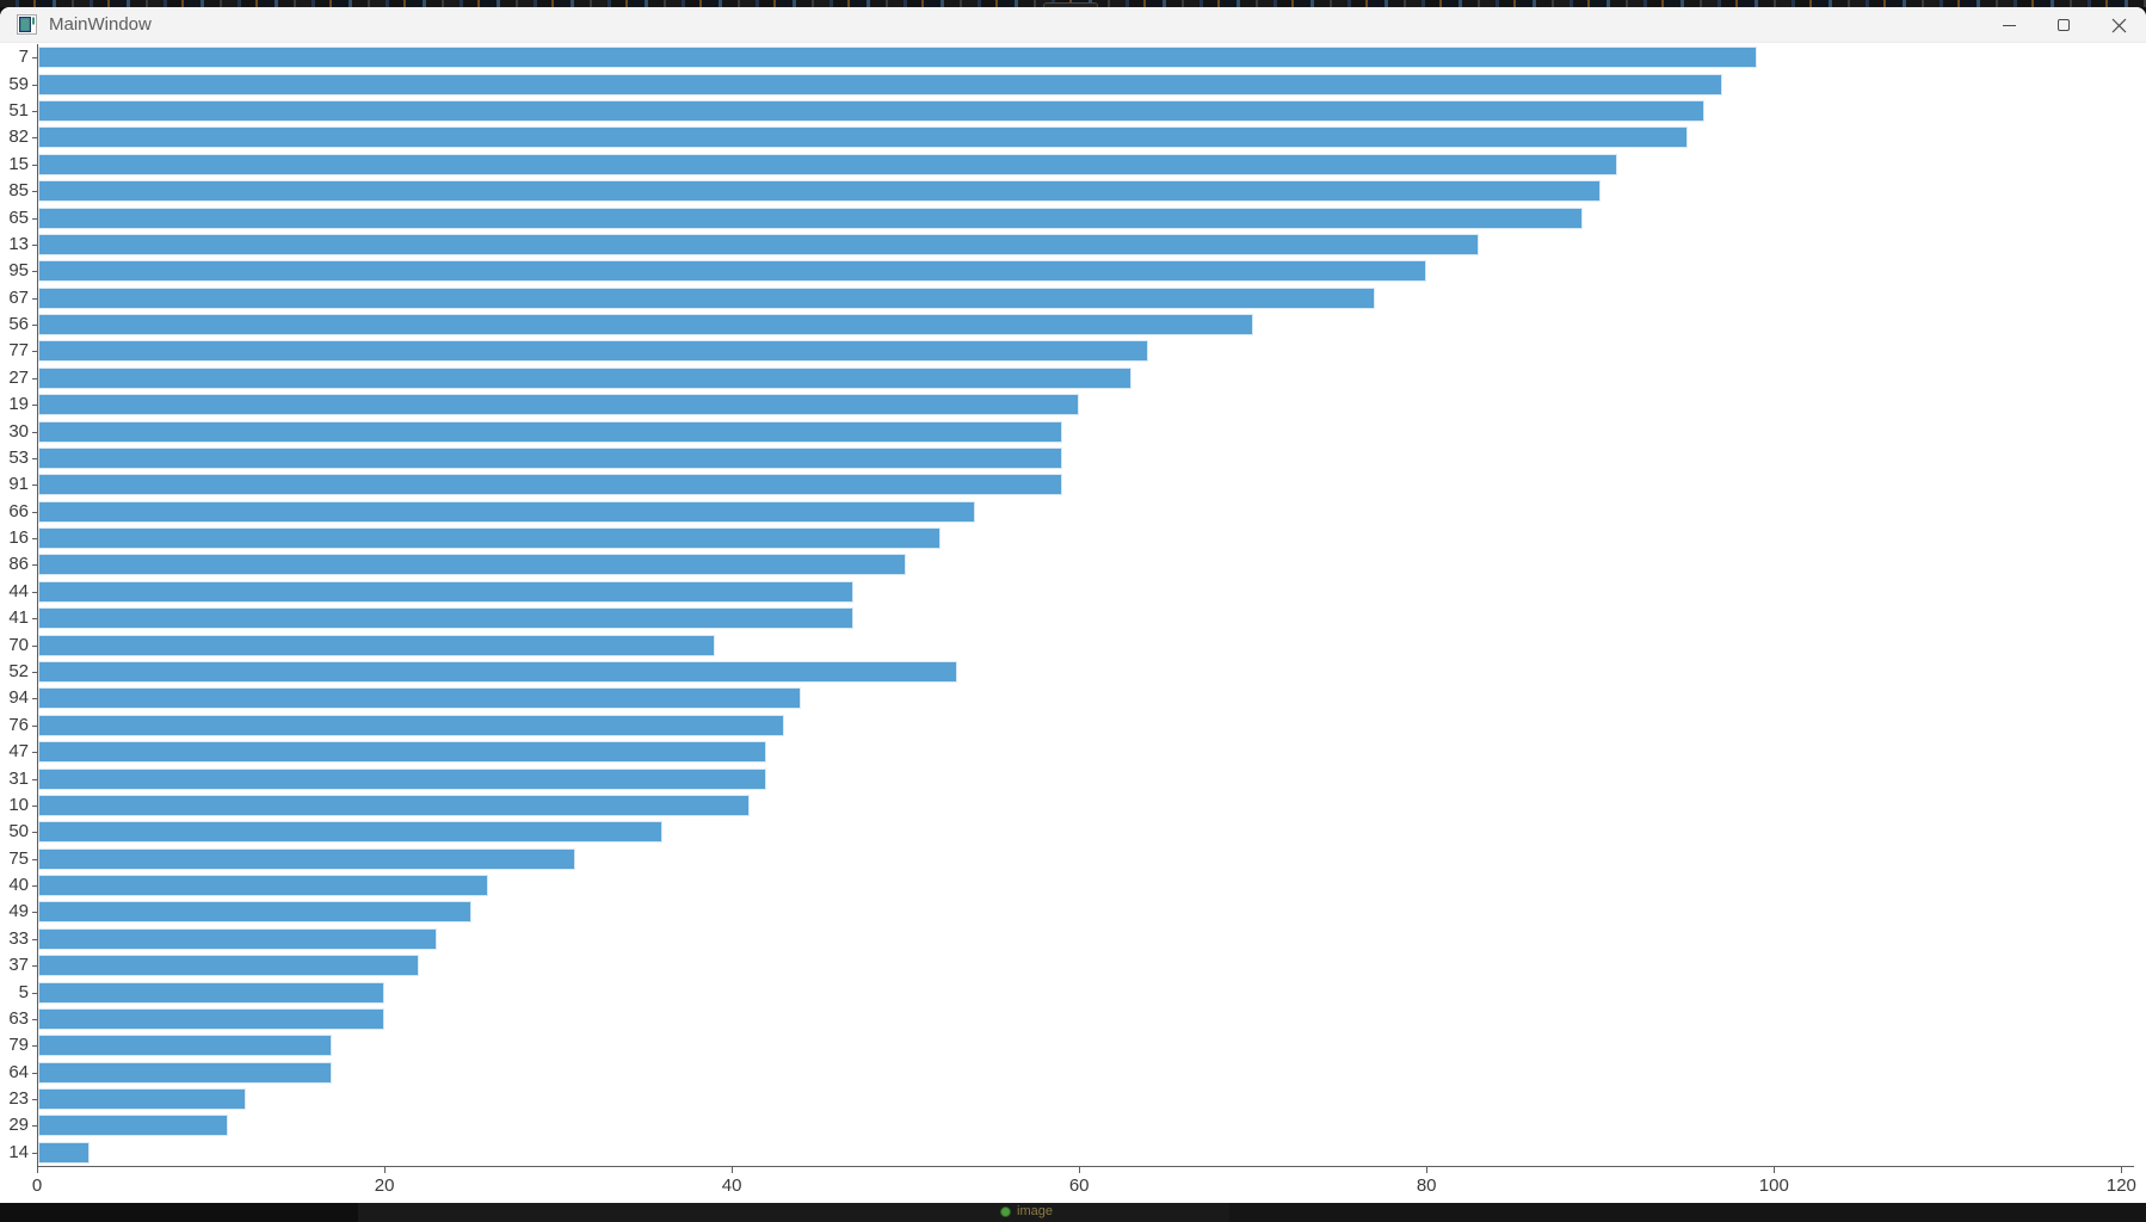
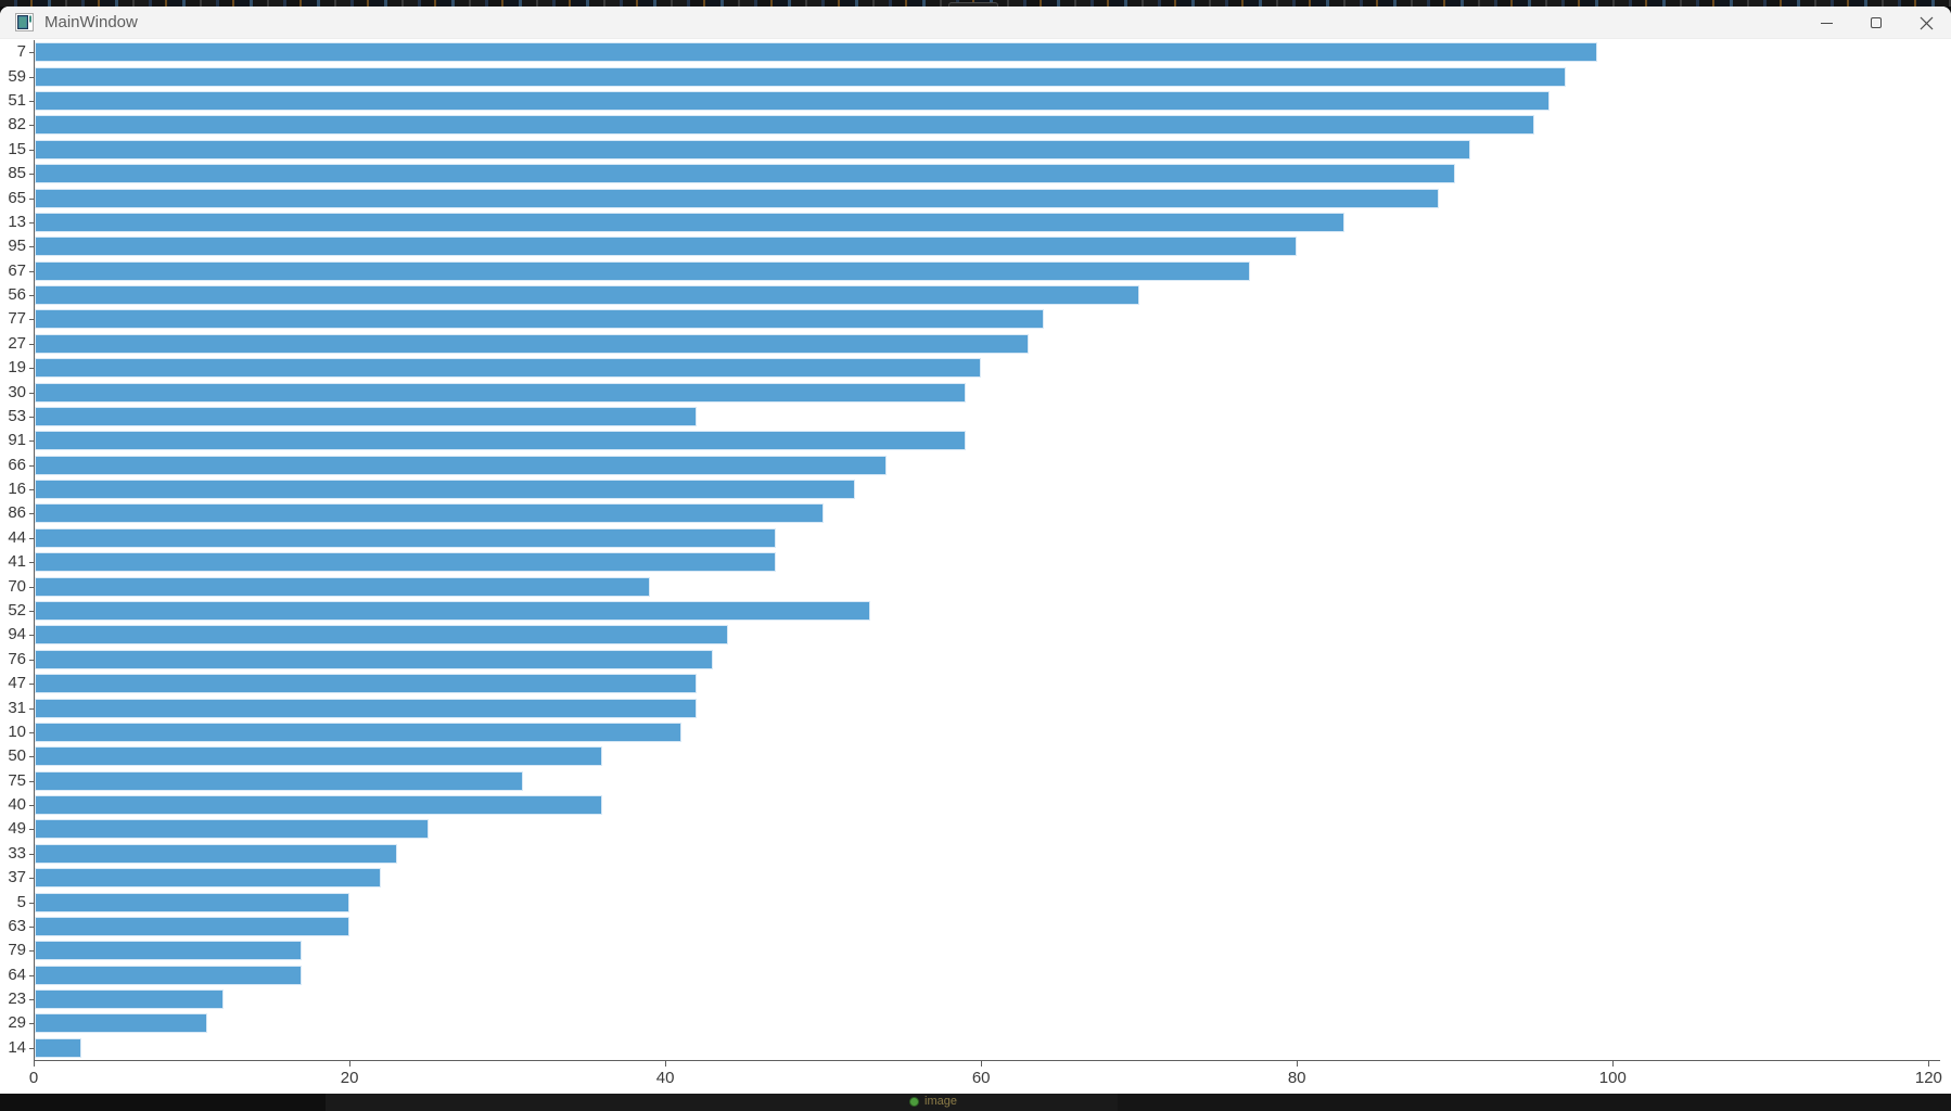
53: 59 -> 42
40: 26 -> 36
